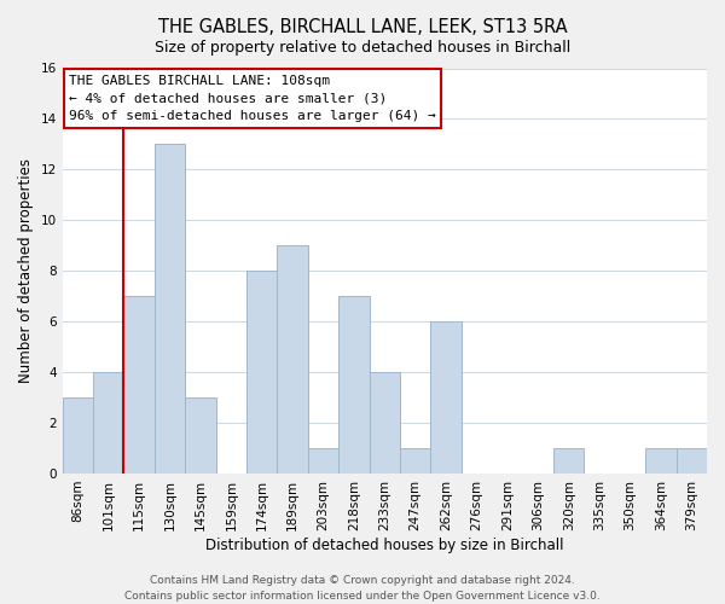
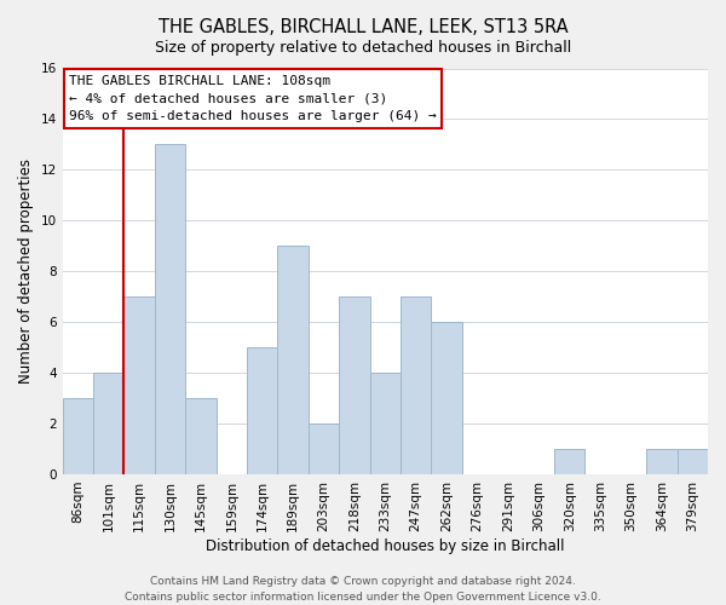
174sqm: 8 -> 5
203sqm: 1 -> 2
247sqm: 1 -> 7
